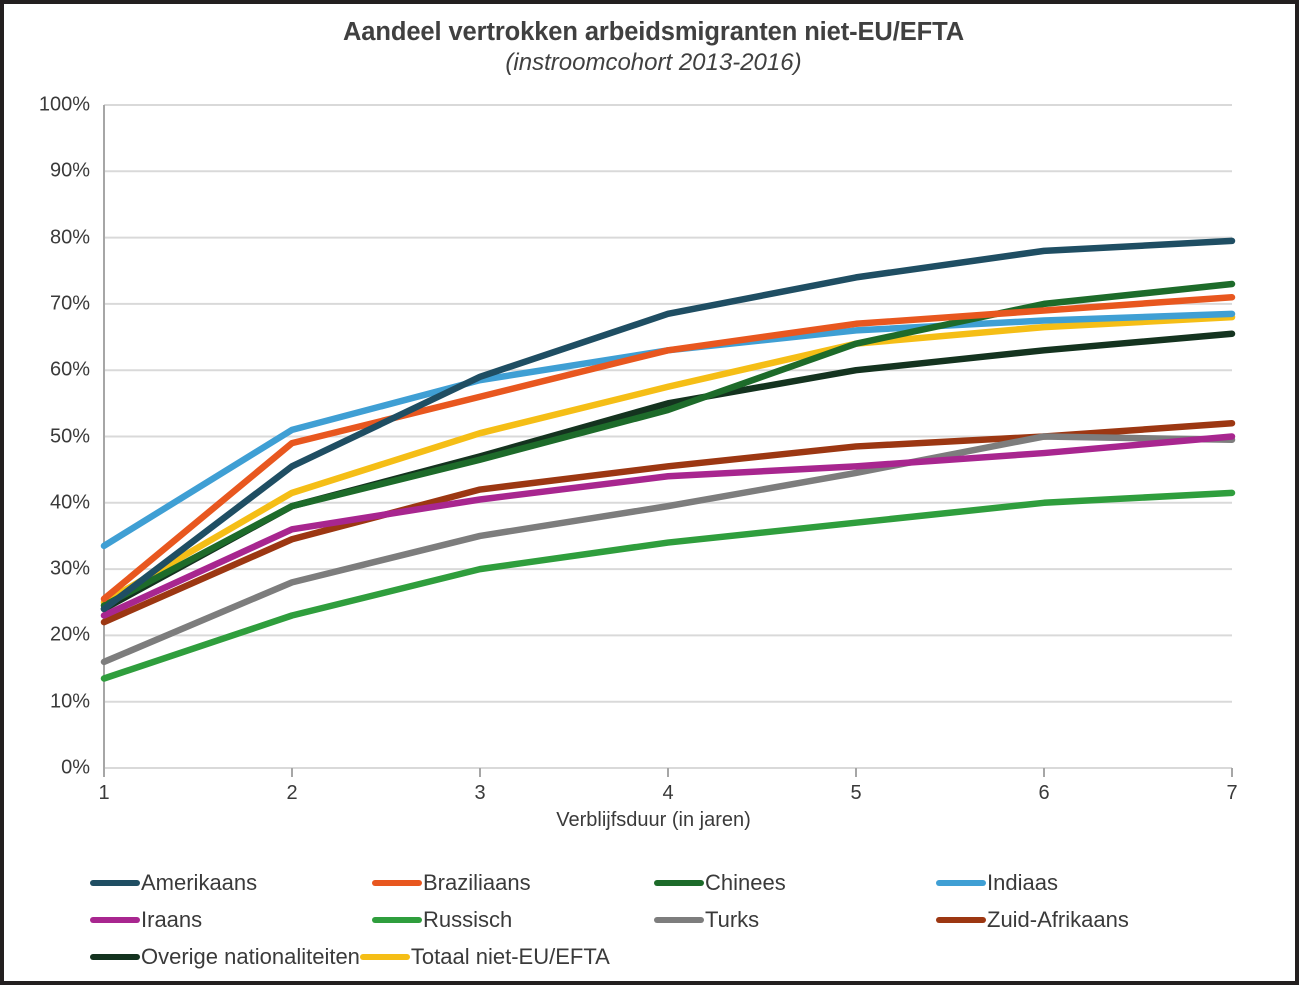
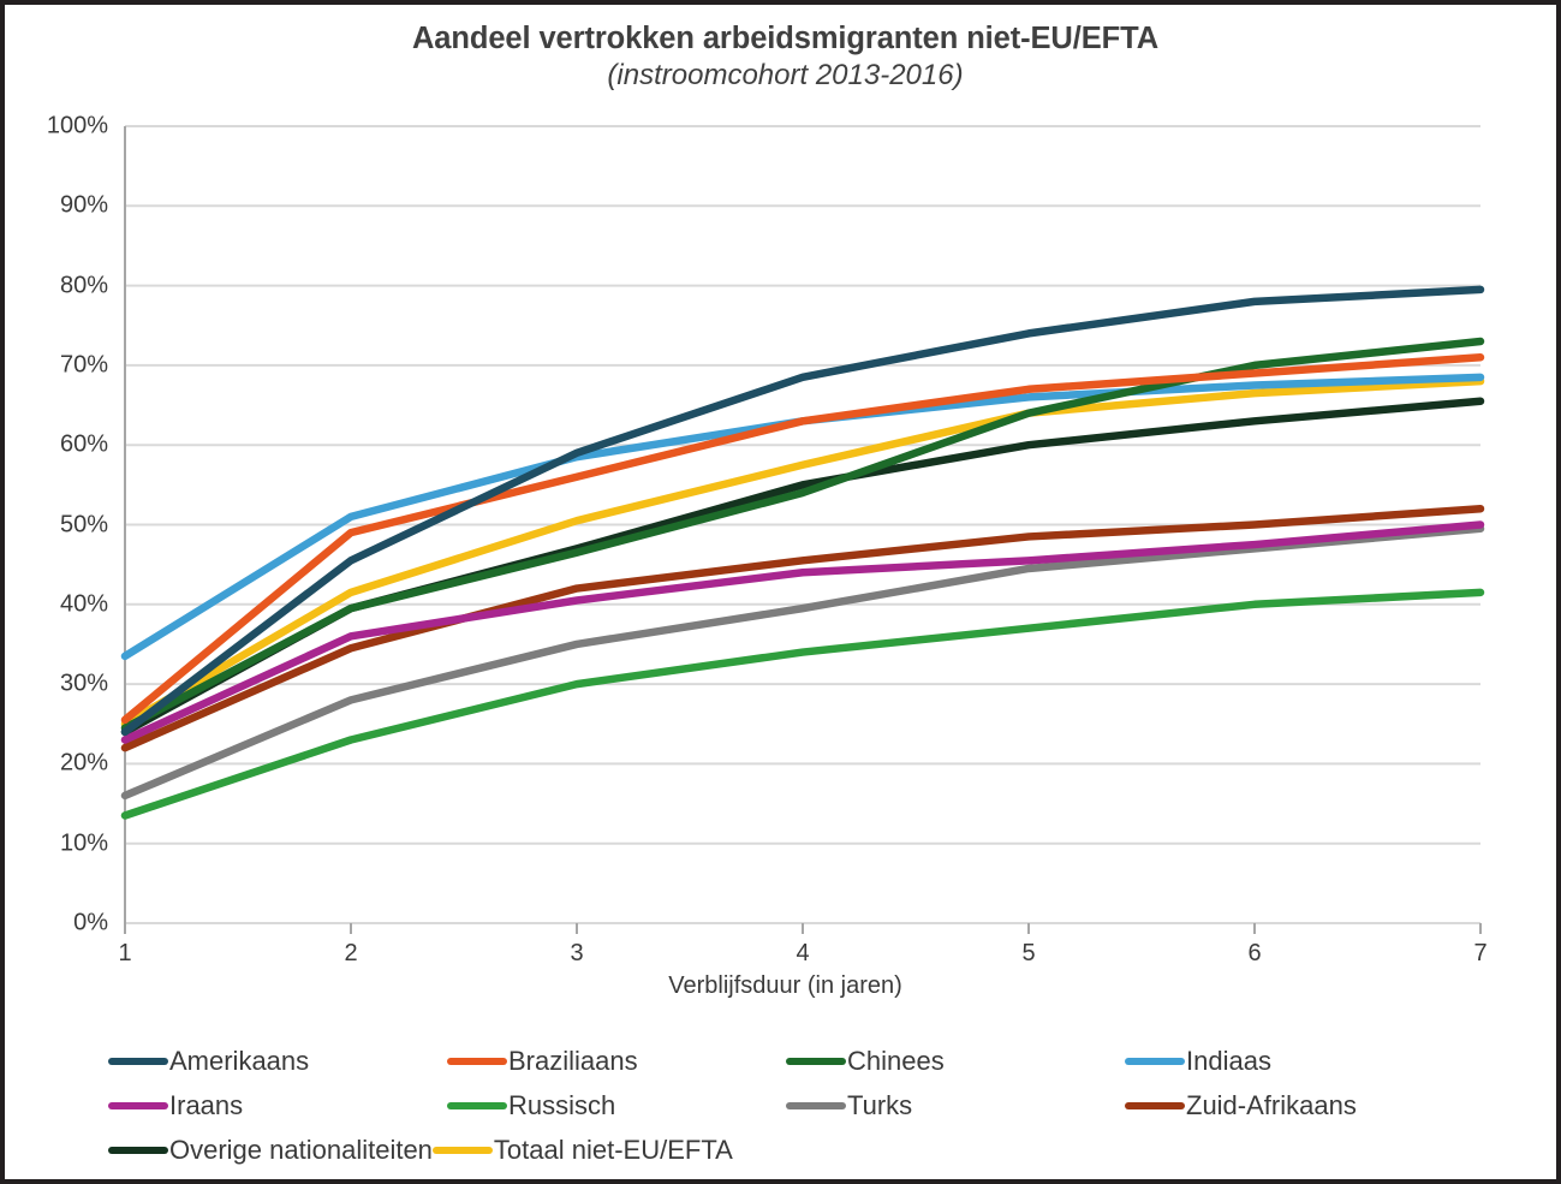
Turks/6: 50% -> 47%
